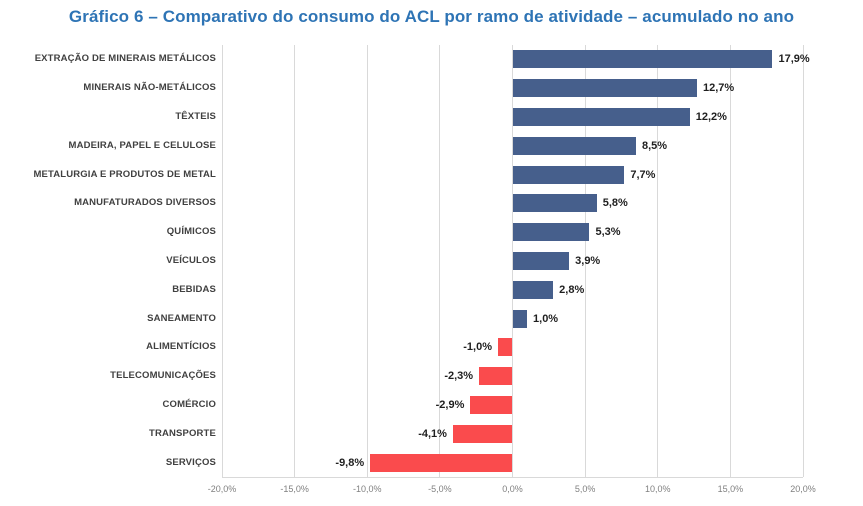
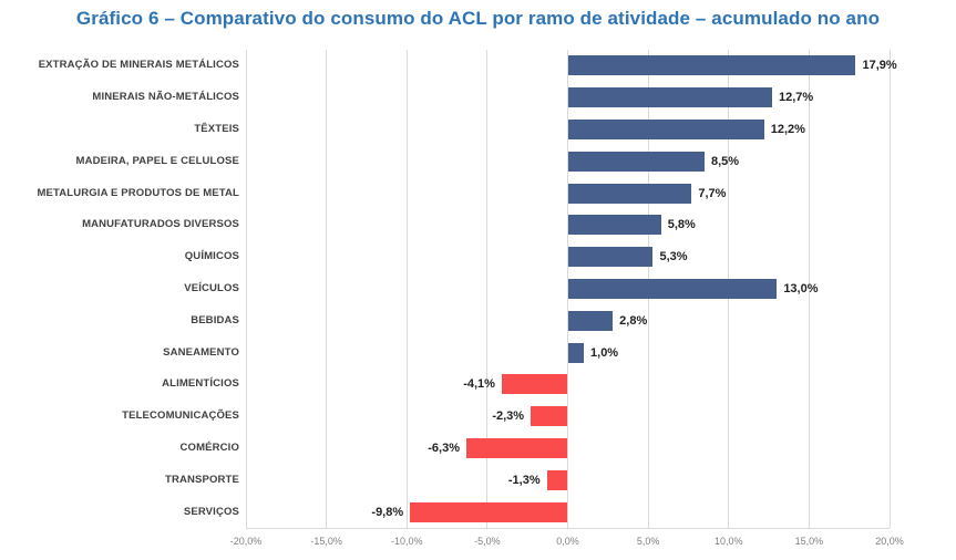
VEÍCULOS: 3,9% -> 13,0%
ALIMENTÍCIOS: -1,0% -> -4,1%
COMÉRCIO: -2,9% -> -6,3%
TRANSPORTE: -4,1% -> -1,3%
